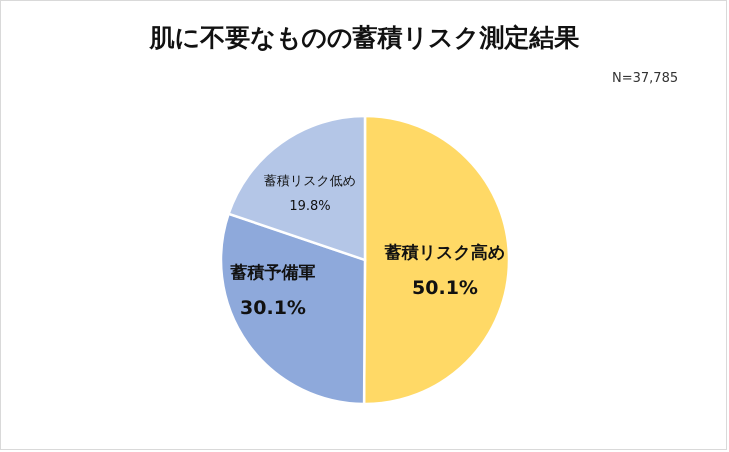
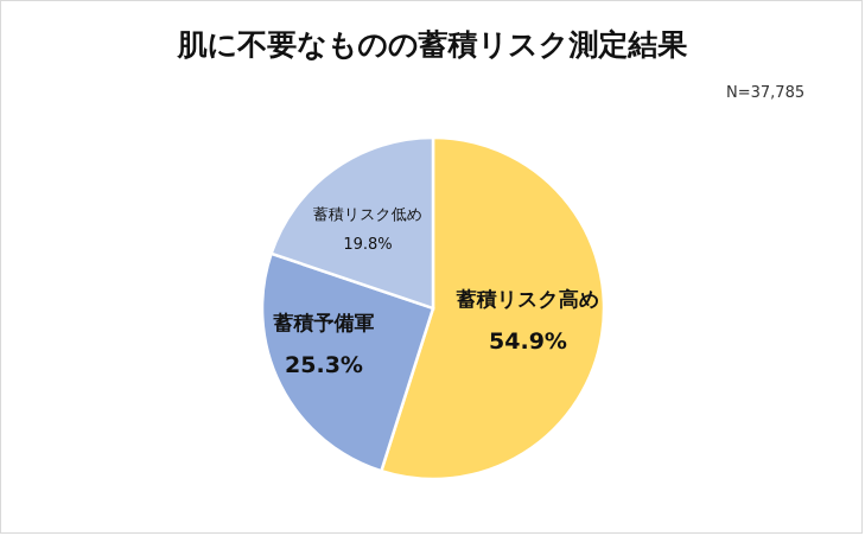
蓄積リスク高め: 50.1% -> 54.9%
蓄積予備軍: 30.1% -> 25.3%
